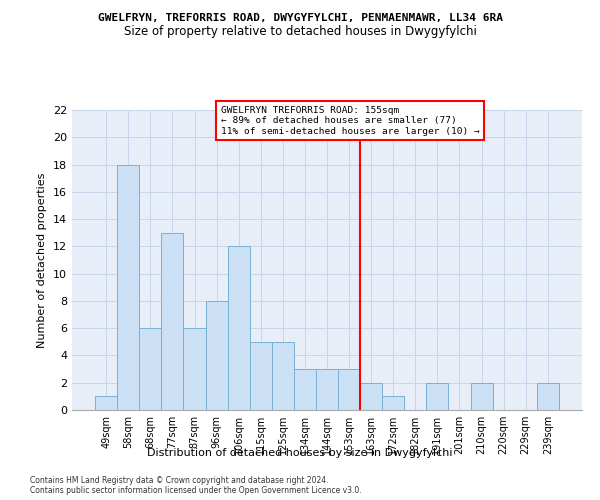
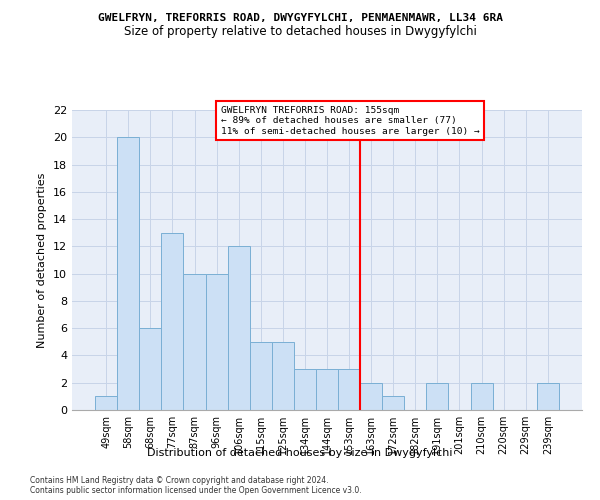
58sqm: 18 -> 20
87sqm: 6 -> 10
96sqm: 8 -> 10
